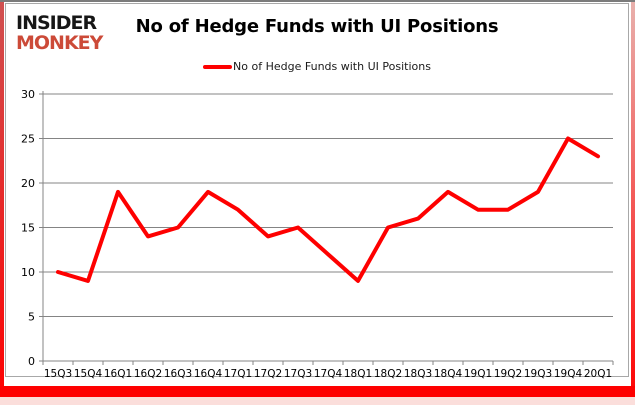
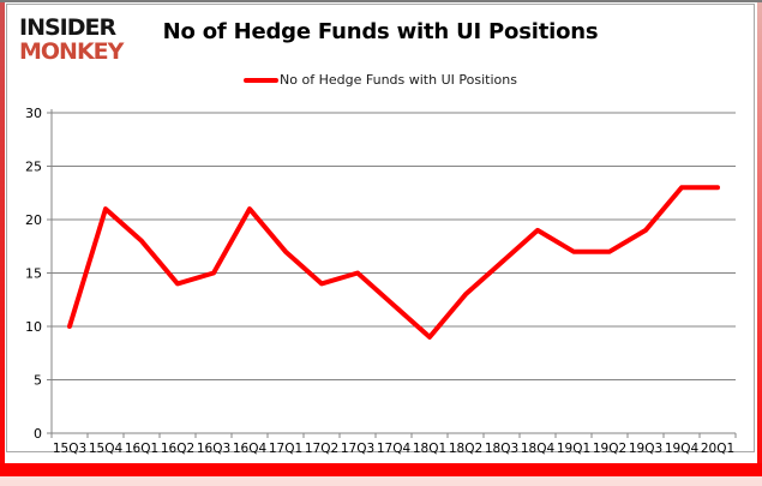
15Q4: 9 -> 21
16Q1: 19 -> 18
16Q4: 19 -> 21
18Q2: 15 -> 13
19Q4: 25 -> 23
